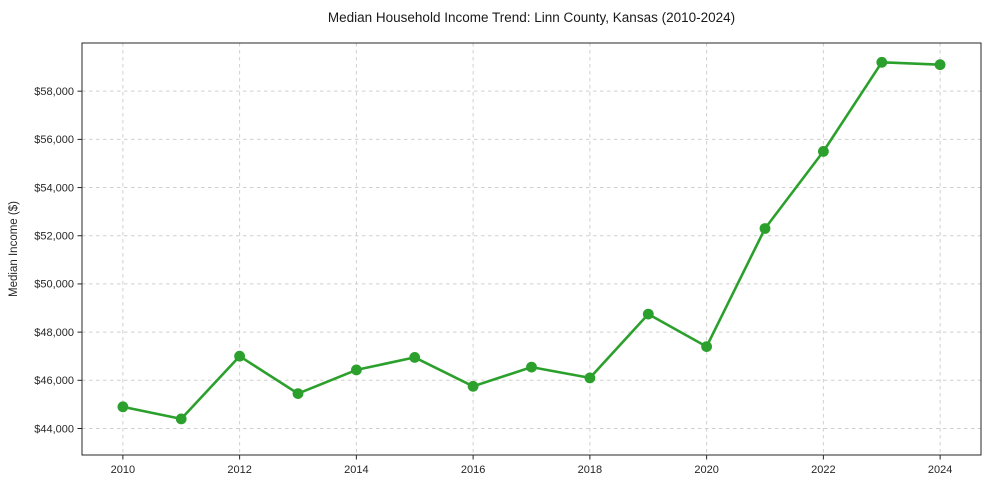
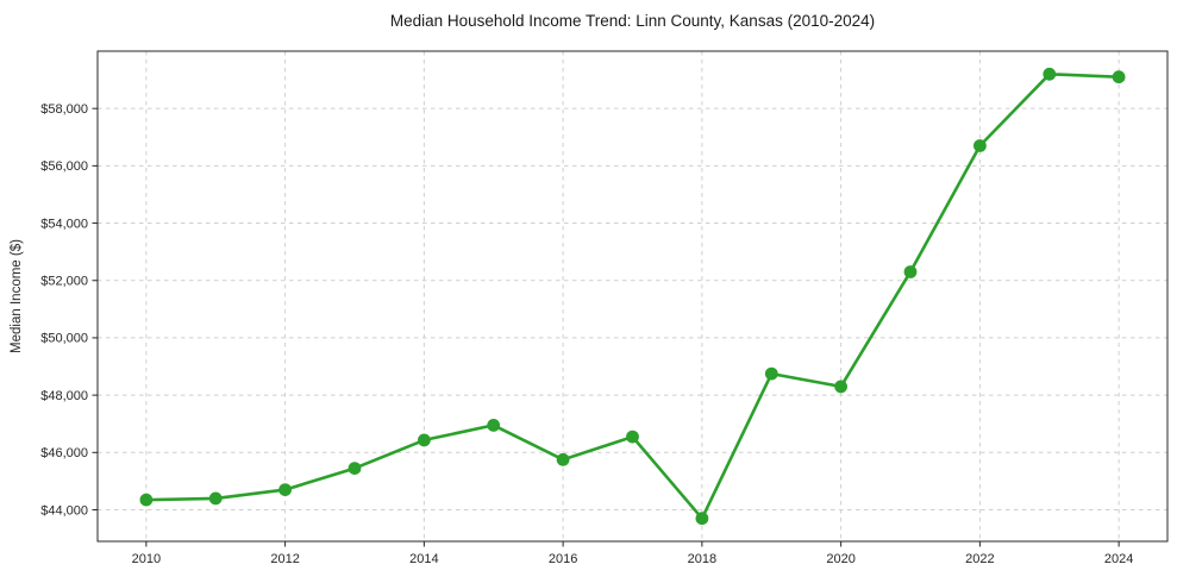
2010: $44900 -> $44400
2012: $47000 -> $44700
2018: $46100 -> $43700
2020: $47400 -> $48300
2022: $55500 -> $56700
